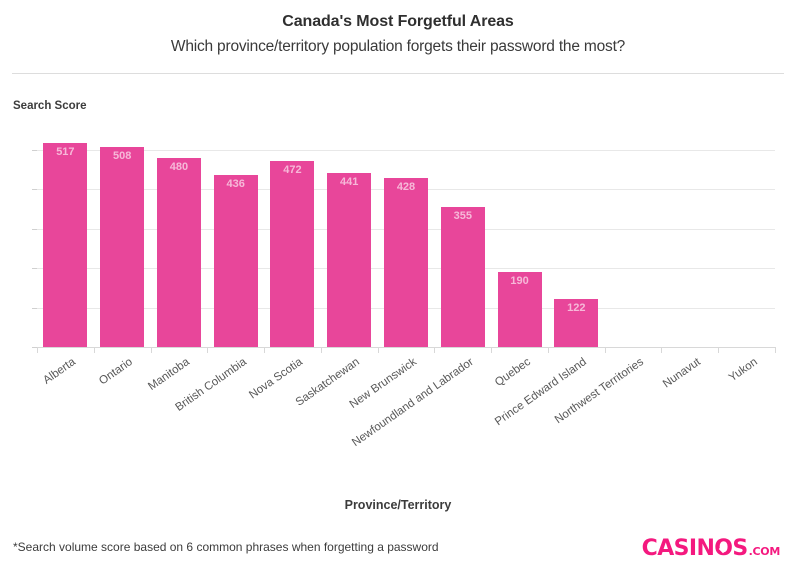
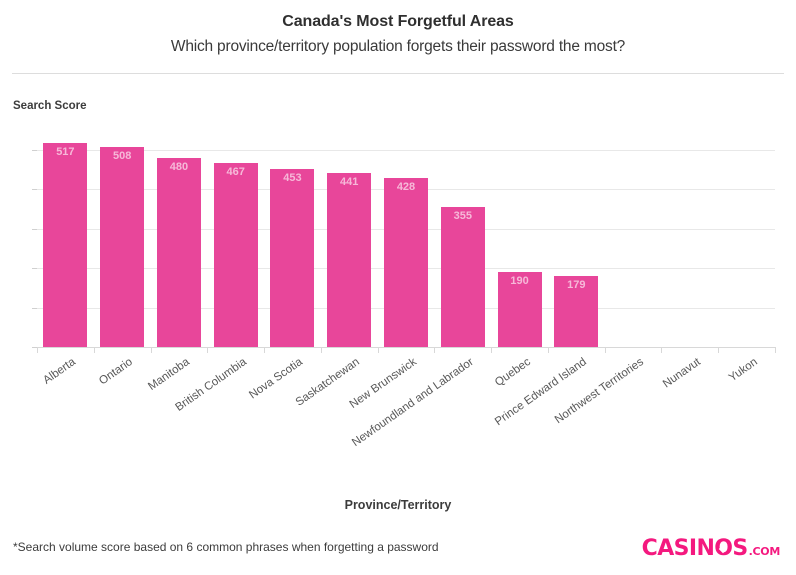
British Columbia: 436 -> 467
Nova Scotia: 472 -> 453
Prince Edward Island: 122 -> 179
